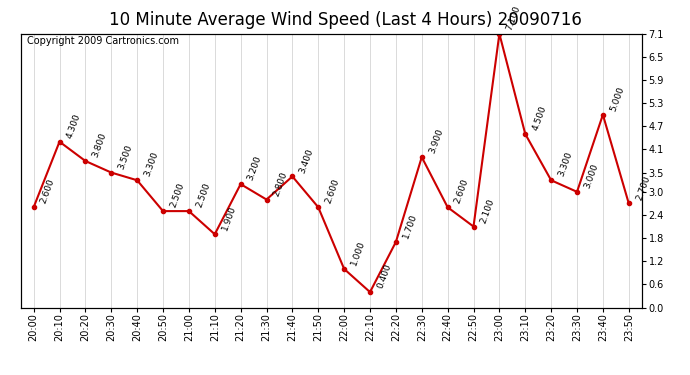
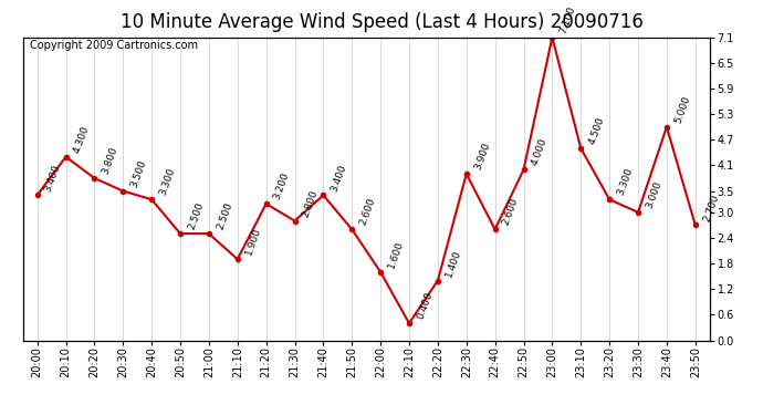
20:00: 2.600 -> 3.400
22:00: 1.000 -> 1.600
22:20: 1.700 -> 1.400
22:50: 2.100 -> 4.000
